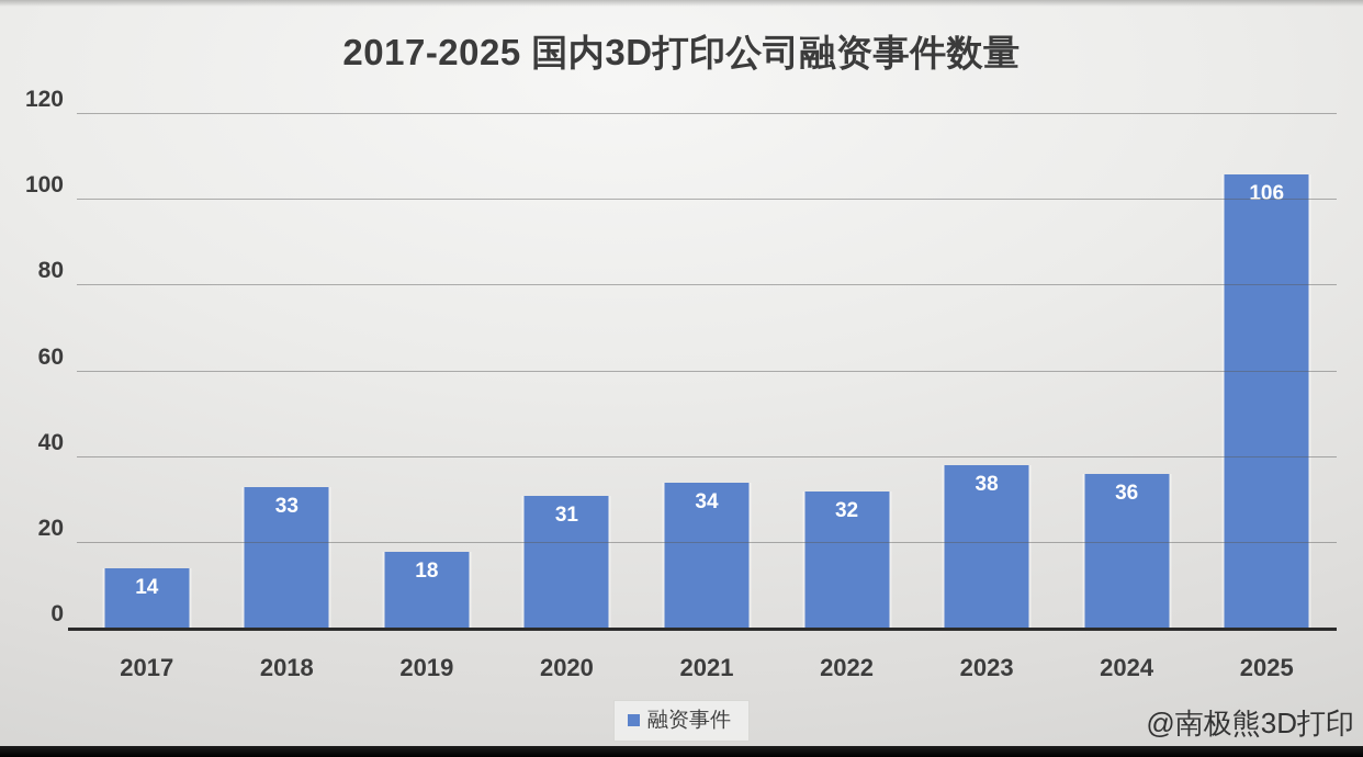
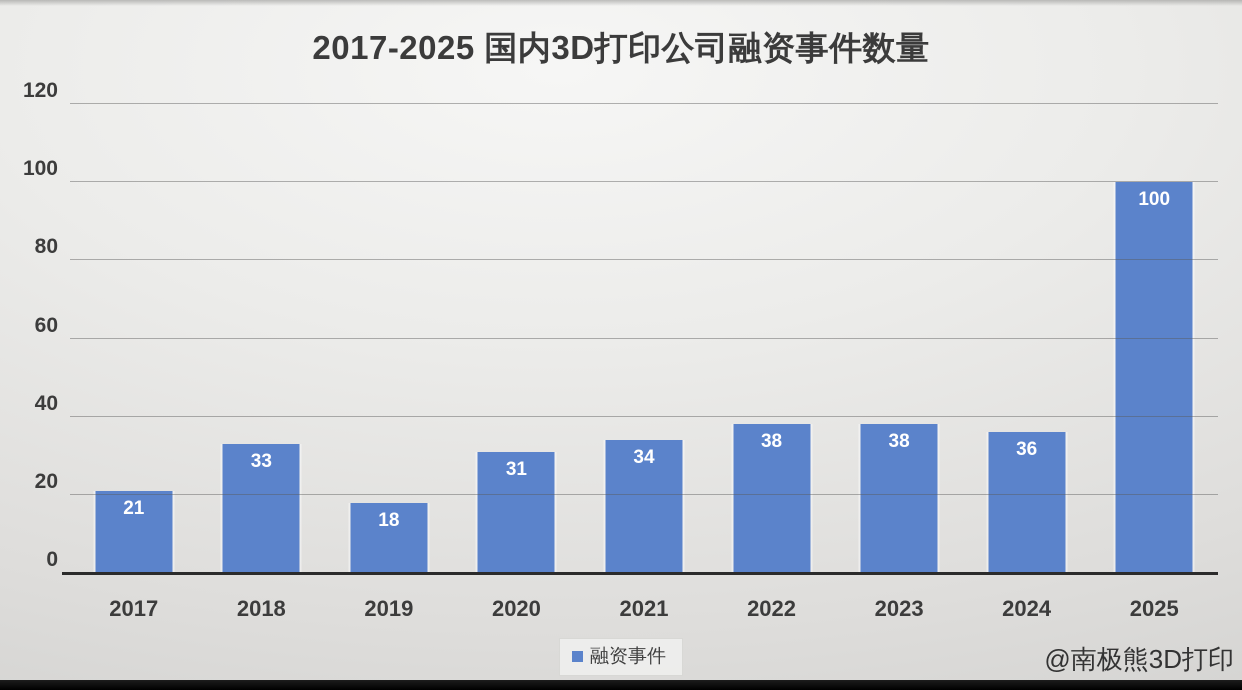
2017: 14 -> 21
2022: 32 -> 38
2025: 106 -> 100
